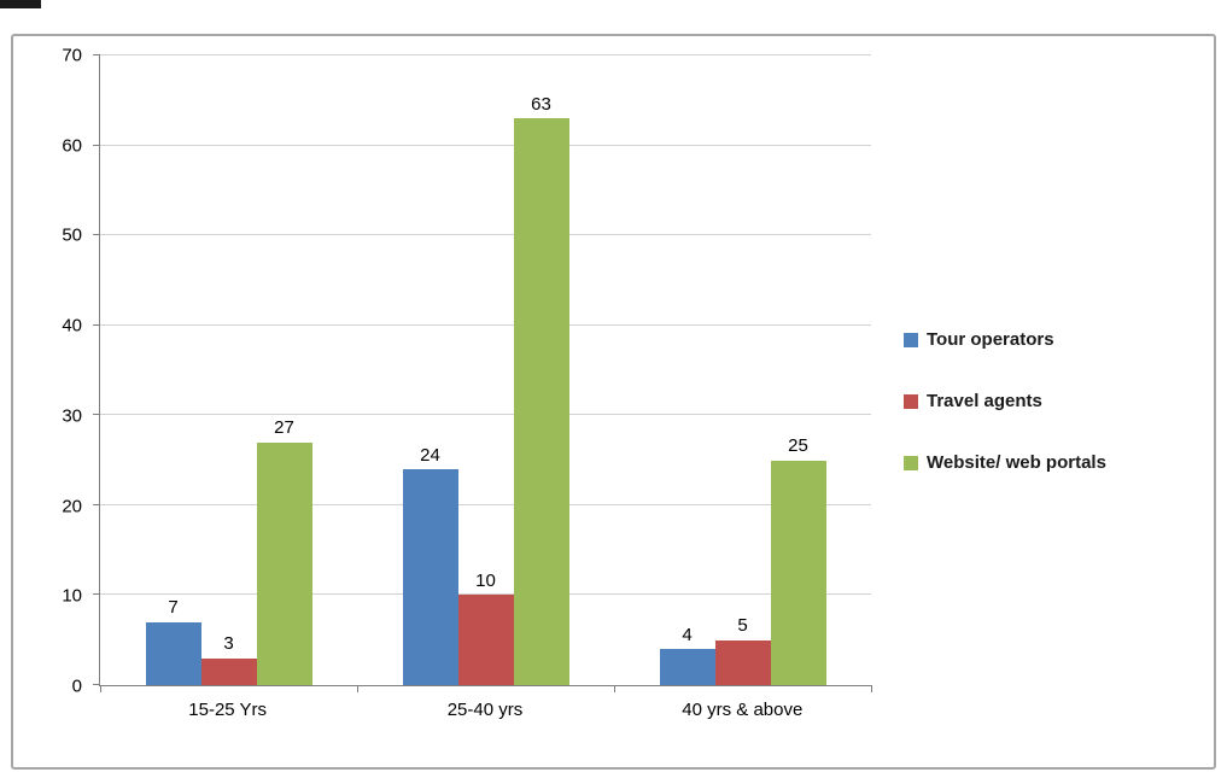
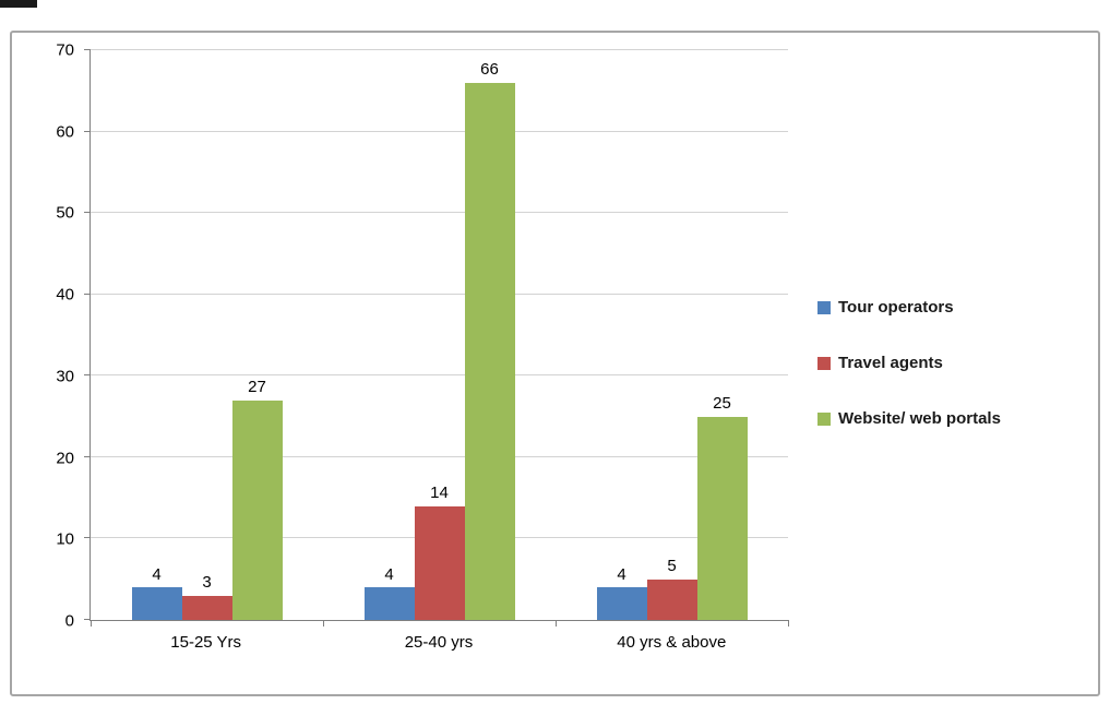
Tour operators/15-25 Yrs: 7 -> 4
Tour operators/25-40 yrs: 24 -> 4
Travel agents/25-40 yrs: 10 -> 14
Website/ web portals/25-40 yrs: 63 -> 66
